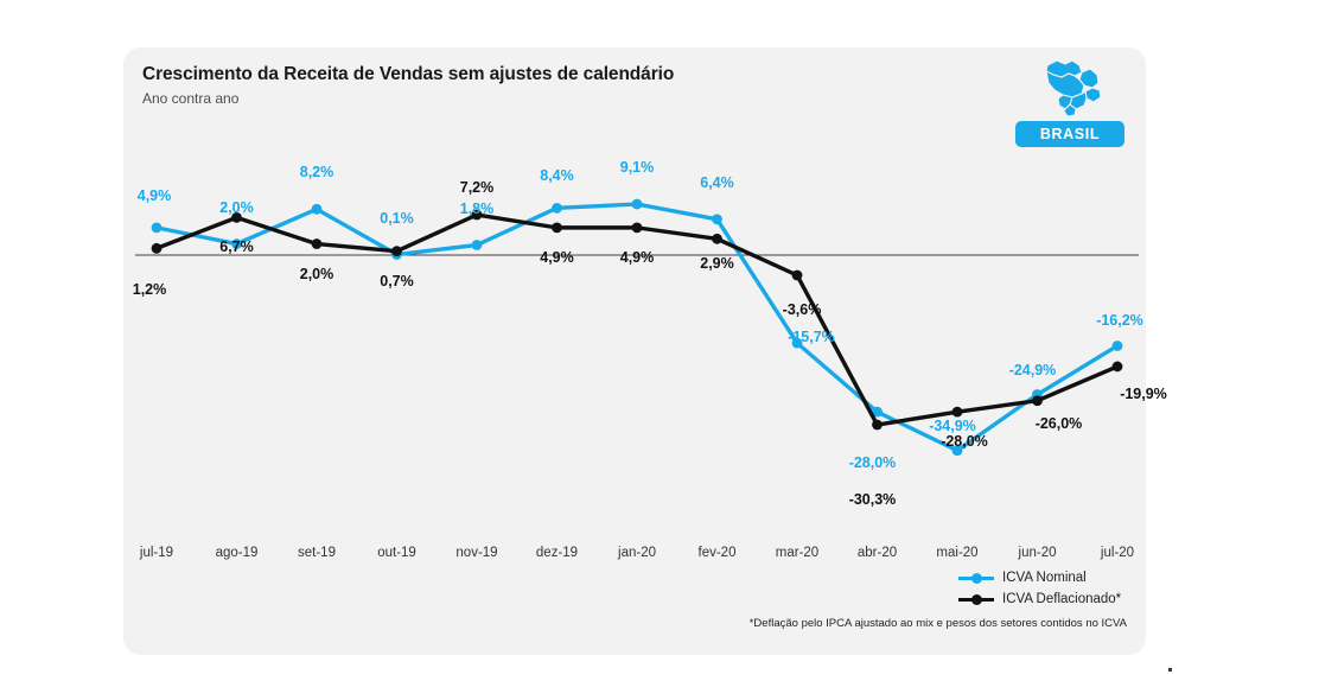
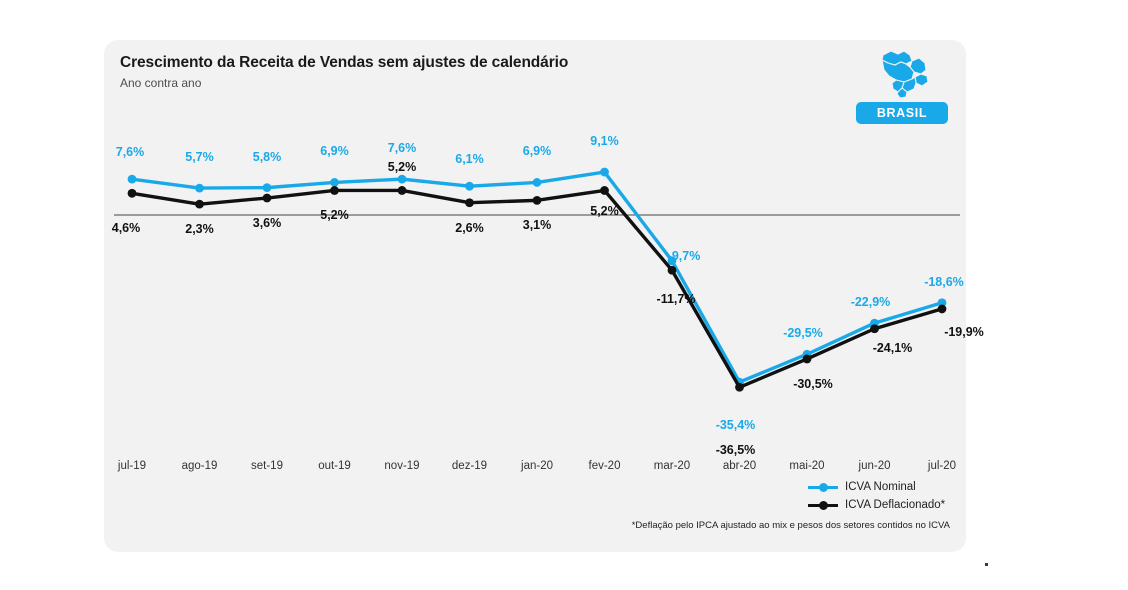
ICVA Nominal/jul-19: 4,9% -> 7,6%
ICVA Deflacionado*/jul-19: 1,2% -> 4,6%
ICVA Nominal/ago-19: 2,0% -> 5,7%
ICVA Deflacionado*/ago-19: 6,7% -> 2,3%
ICVA Nominal/set-19: 8,2% -> 5,8%
ICVA Deflacionado*/set-19: 2,0% -> 3,6%
ICVA Nominal/out-19: 0,1% -> 6,9%
ICVA Deflacionado*/out-19: 0,7% -> 5,2%
ICVA Nominal/nov-19: 1,8% -> 7,6%
ICVA Deflacionado*/nov-19: 7,2% -> 5,2%
ICVA Nominal/dez-19: 8,4% -> 6,1%
ICVA Deflacionado*/dez-19: 4,9% -> 2,6%
ICVA Nominal/jan-20: 9,1% -> 6,9%
ICVA Deflacionado*/jan-20: 4,9% -> 3,1%
ICVA Nominal/fev-20: 6,4% -> 9,1%
ICVA Deflacionado*/fev-20: 2,9% -> 5,2%
ICVA Nominal/mar-20: -15,7% -> -9,7%
ICVA Deflacionado*/mar-20: -3,6% -> -11,7%
ICVA Nominal/abr-20: -28,0% -> -35,4%
ICVA Deflacionado*/abr-20: -30,3% -> -36,5%
ICVA Nominal/mai-20: -34,9% -> -29,5%
ICVA Deflacionado*/mai-20: -28,0% -> -30,5%
ICVA Nominal/jun-20: -24,9% -> -22,9%
ICVA Deflacionado*/jun-20: -26,0% -> -24,1%
ICVA Nominal/jul-20: -16,2% -> -18,6%
